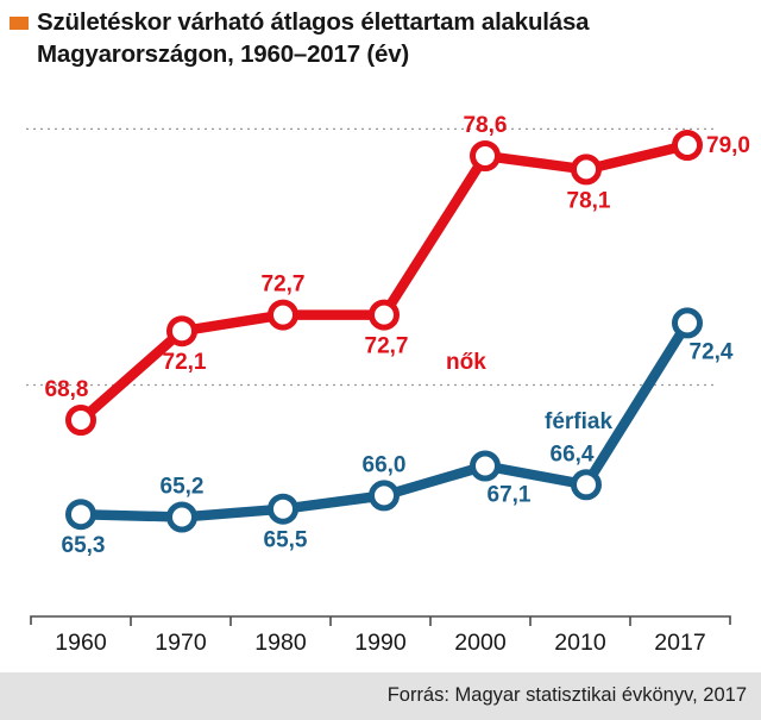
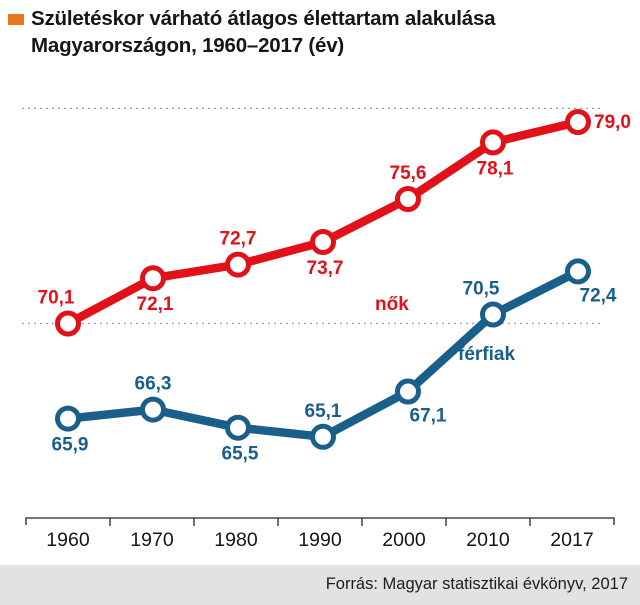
nők/1960: 68,8 -> 70,1
férfiak/1960: 65,3 -> 65,9
férfiak/1970: 65,2 -> 66,3
nők/1990: 72,7 -> 73,7
férfiak/1990: 66,0 -> 65,1
nők/2000: 78,6 -> 75,6
férfiak/2010: 66,4 -> 70,5
